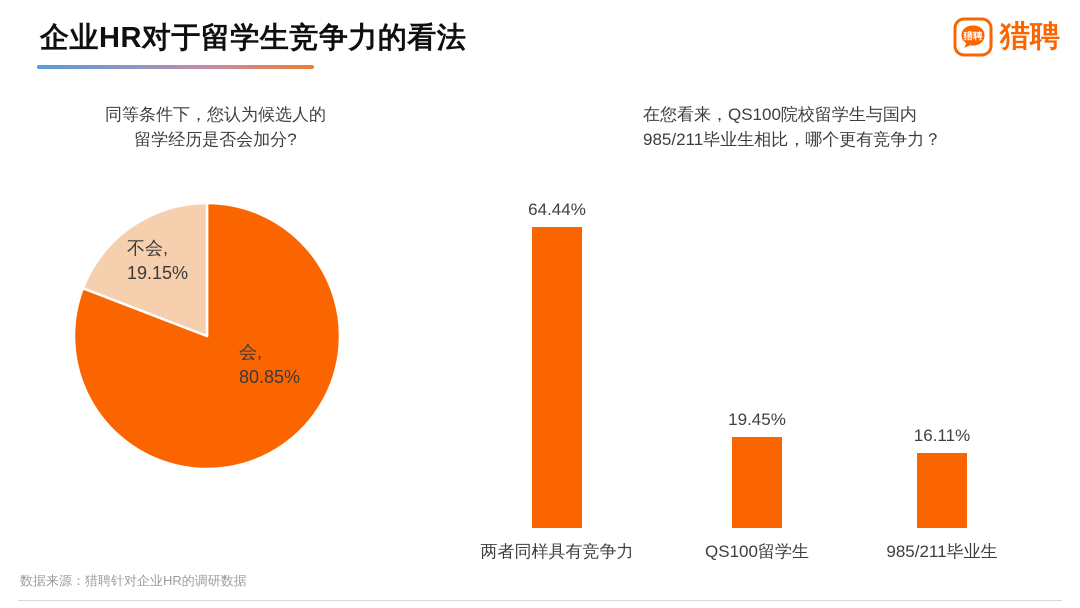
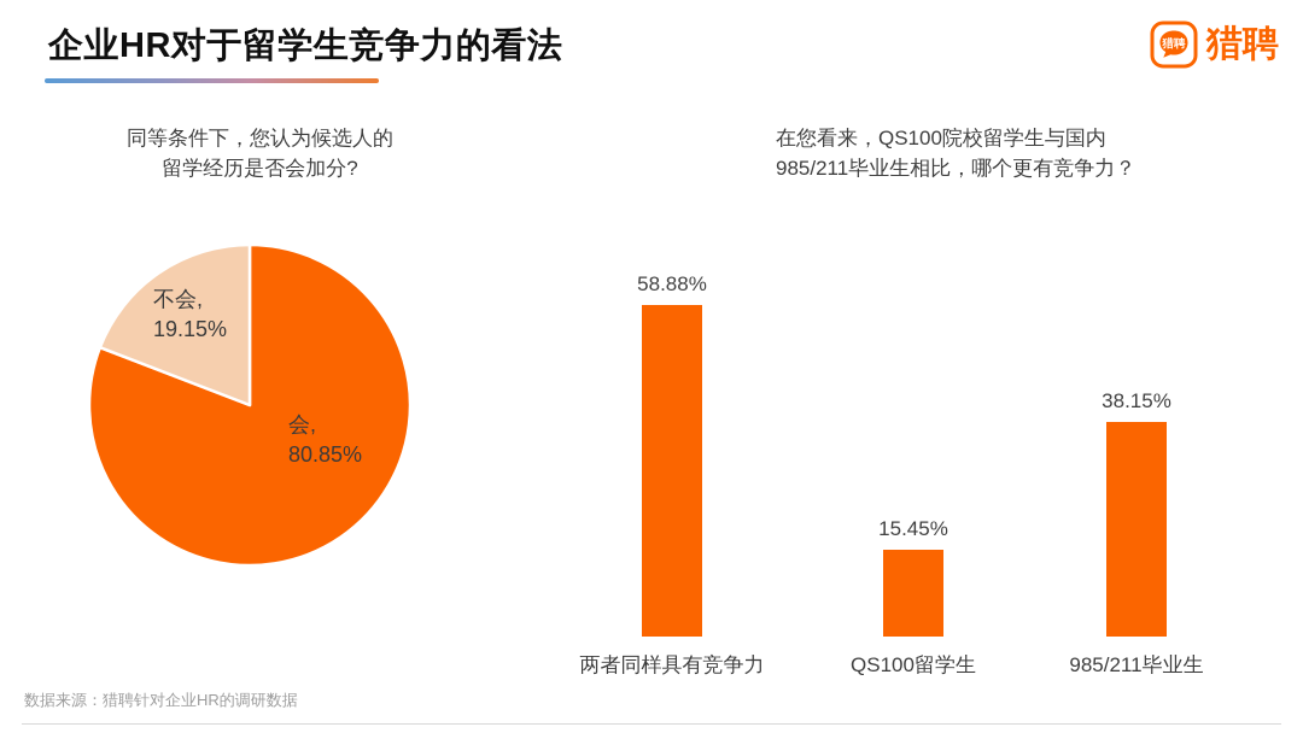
在您看来，QS100院校留学生与国内985/211毕业生相比，哪个更有竞争力？/两者同样具有竞争力: 64.44% -> 58.88%
在您看来，QS100院校留学生与国内985/211毕业生相比，哪个更有竞争力？/QS100留学生: 19.45% -> 15.45%
在您看来，QS100院校留学生与国内985/211毕业生相比，哪个更有竞争力？/985/211毕业生: 16.11% -> 38.15%
